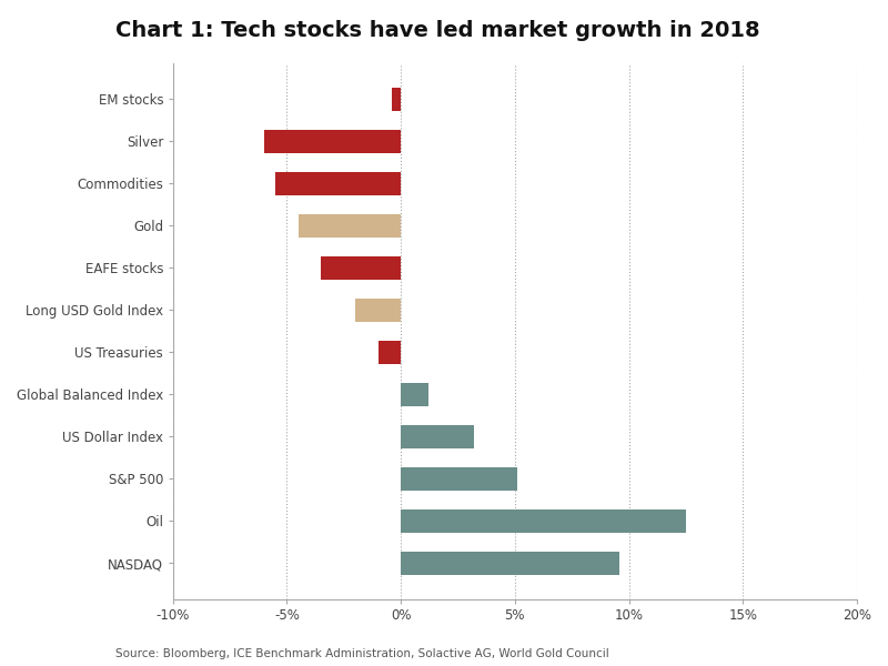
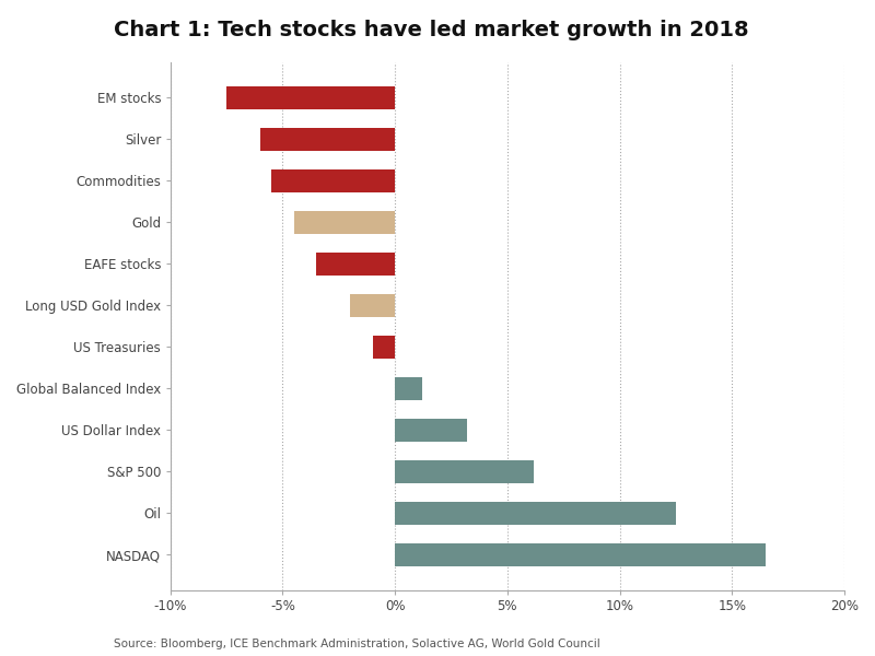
EM stocks: -0.4% -> -7.5%
S&P 500: 5.1% -> 6.2%
NASDAQ: 9.6% -> 16.5%
